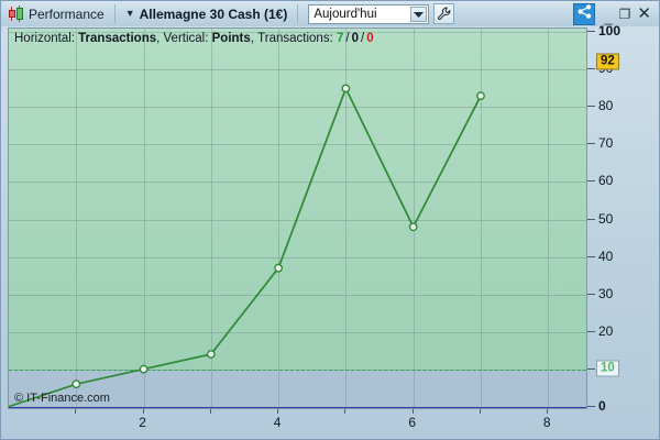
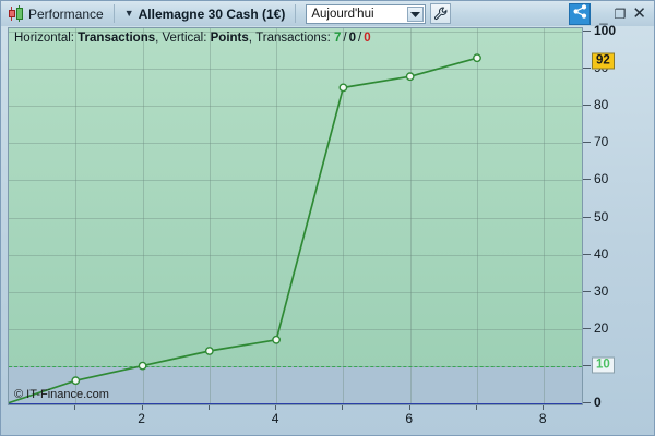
4: 37 -> 17
6: 48 -> 88
7: 83 -> 93
